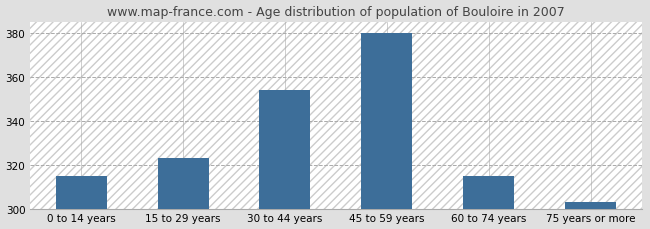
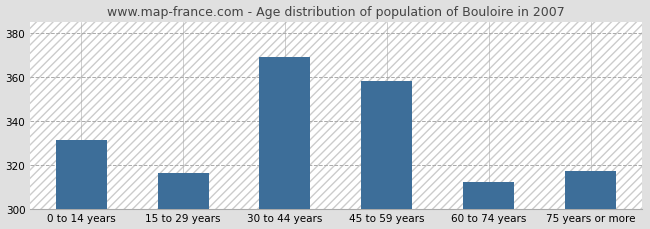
0 to 14 years: 315 -> 331
15 to 29 years: 323 -> 316
30 to 44 years: 354 -> 369
45 to 59 years: 380 -> 358
60 to 74 years: 315 -> 312
75 years or more: 303 -> 317
